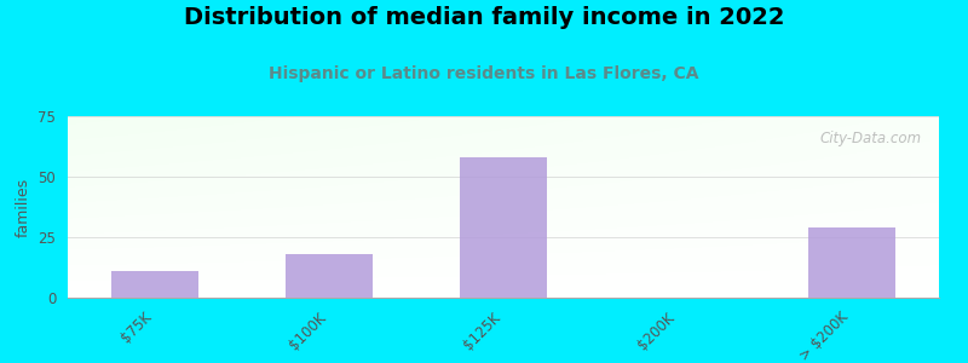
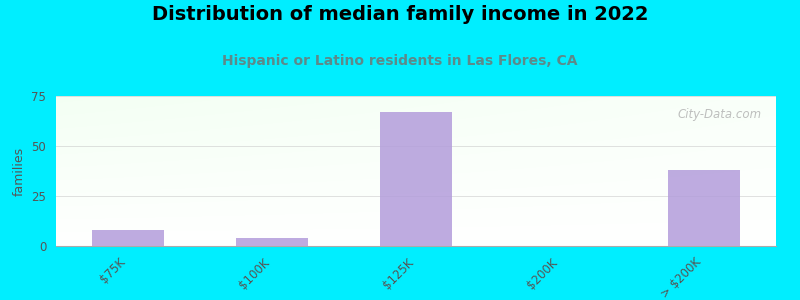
$75K: 11 -> 8
$100K: 18 -> 4
$125K: 58 -> 67
> $200K: 29 -> 38
